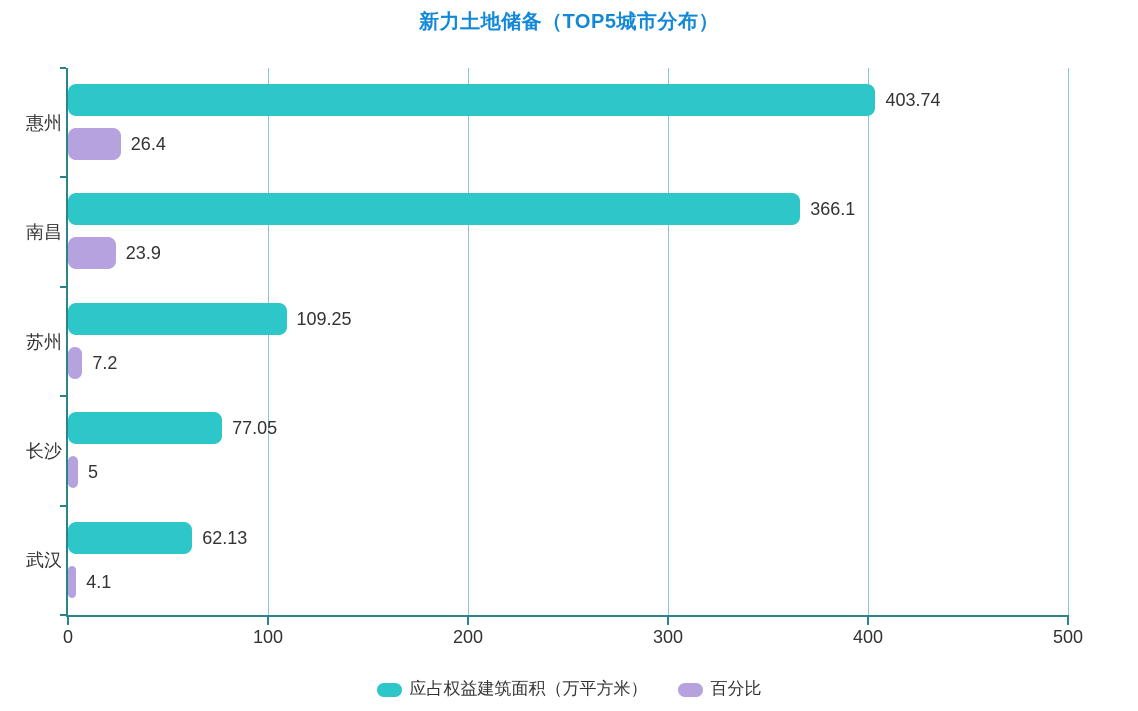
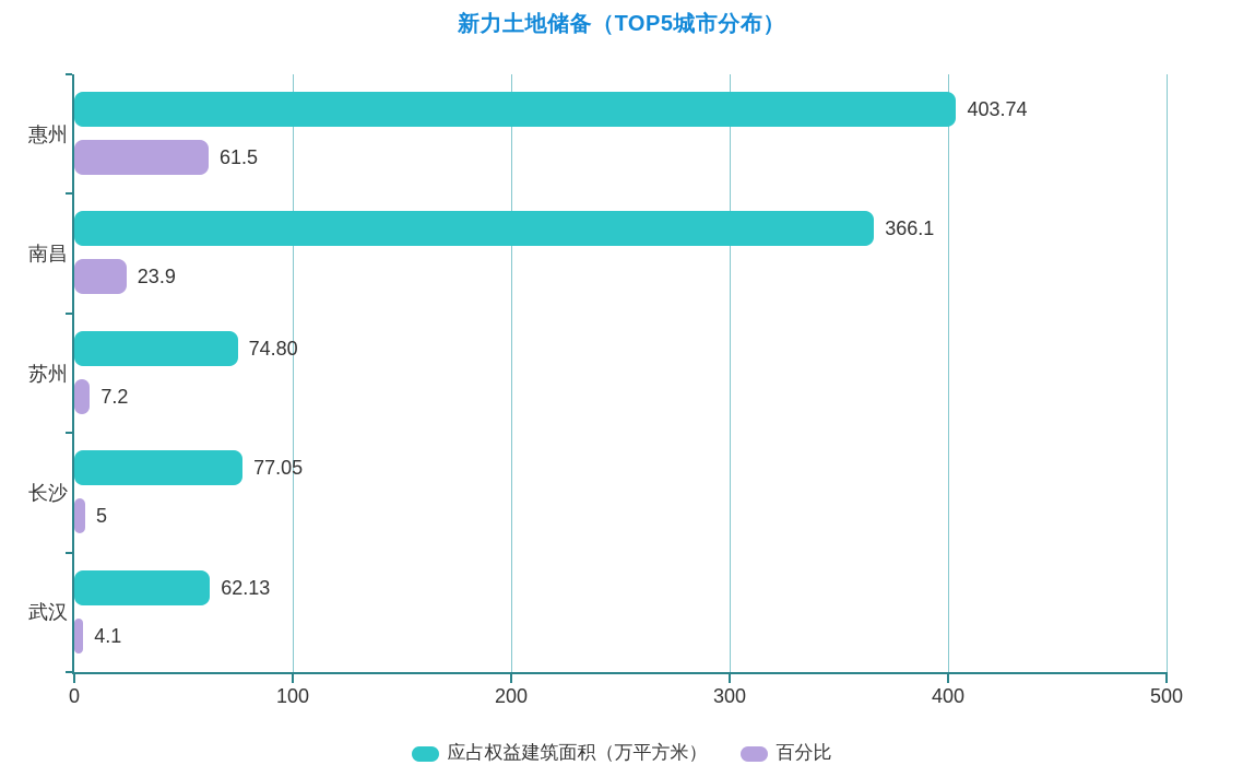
百分比/惠州: 26.4 -> 61.5
应占权益建筑面积（万平方米）/苏州: 109.25 -> 74.80
